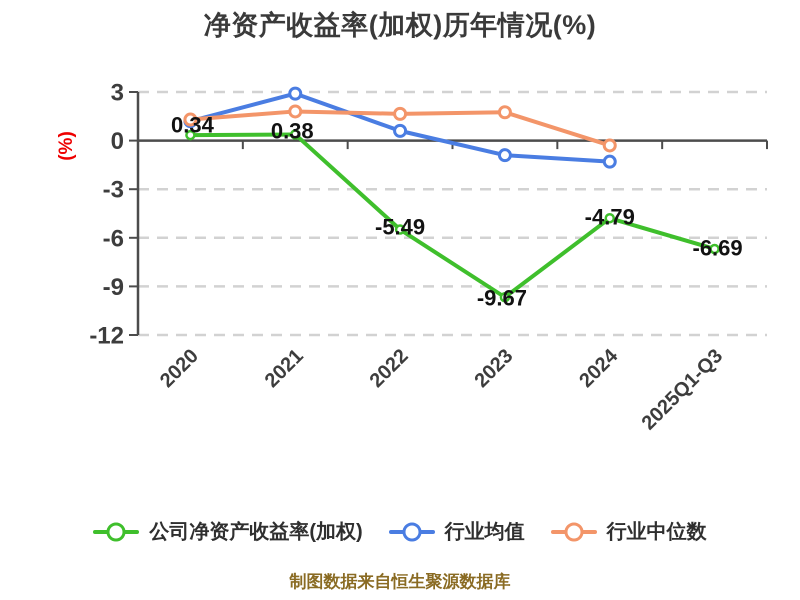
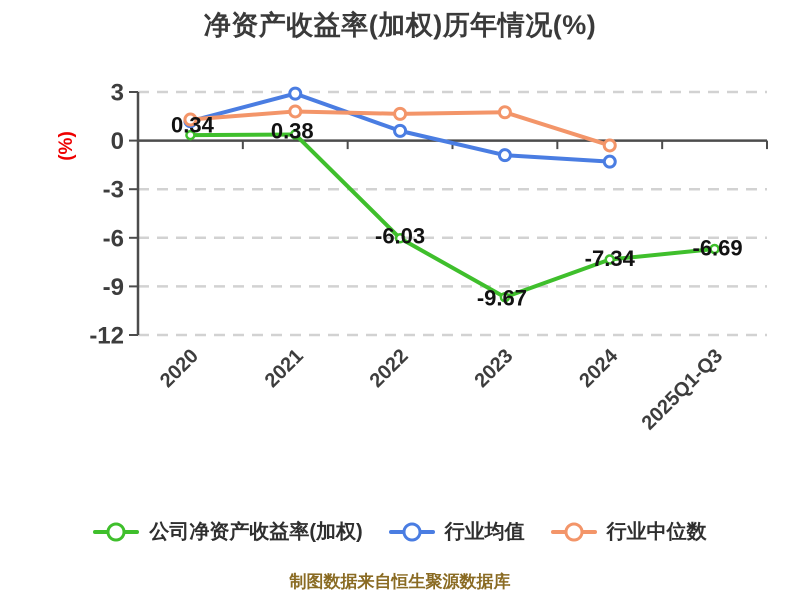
公司净资产收益率(加权)/2022: -5.49 -> -6.03
公司净资产收益率(加权)/2024: -4.79 -> -7.34
